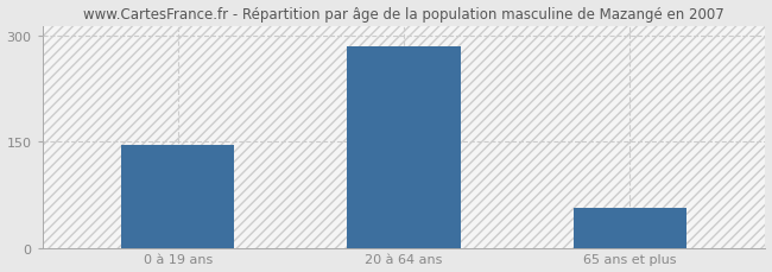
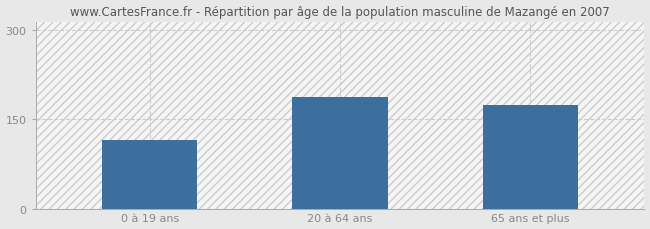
0 à 19 ans: 146 -> 116
20 à 64 ans: 286 -> 188
65 ans et plus: 56 -> 174
